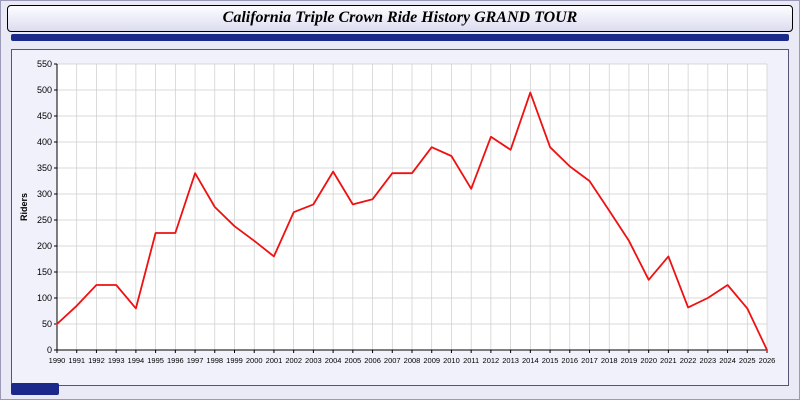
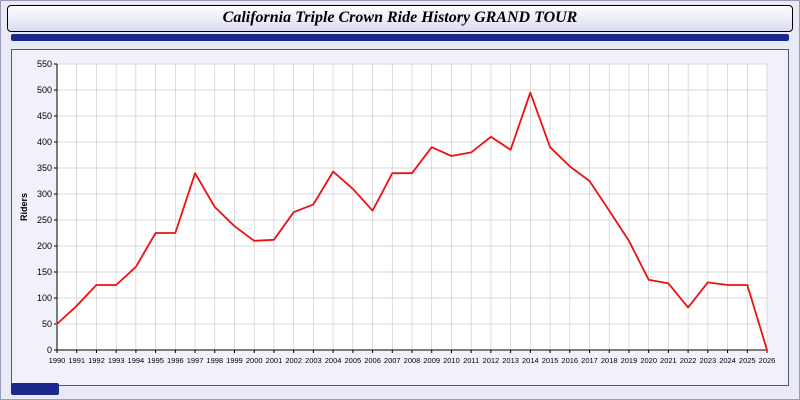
1994: 80 -> 160
2001: 180 -> 210
2005: 280 -> 310
2006: 290 -> 270
2011: 310 -> 380
2021: 180 -> 130
2023: 100 -> 130
2025: 80 -> 120
